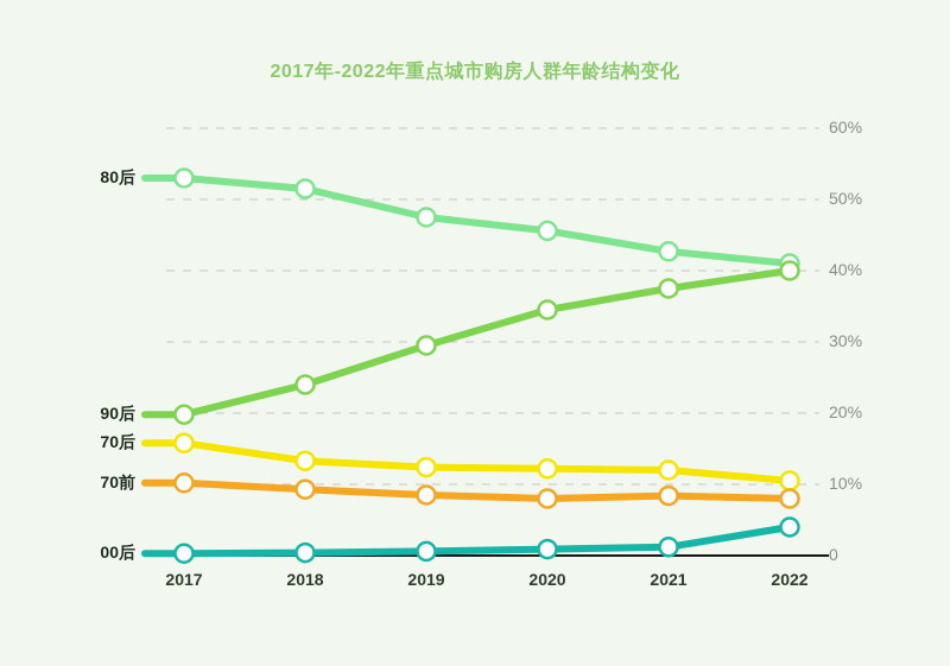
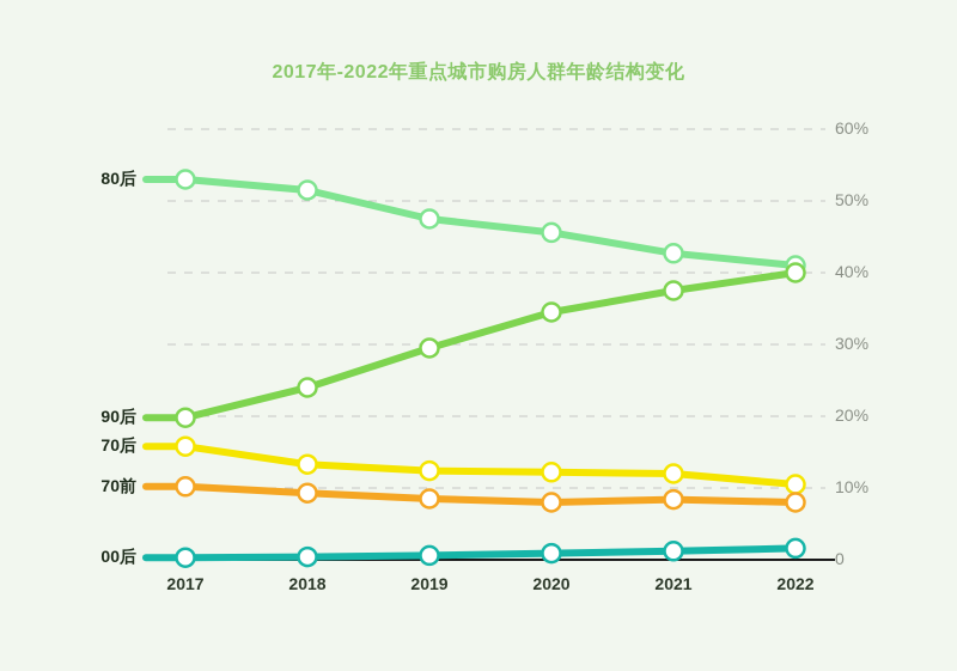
00后/2022: 4% -> 2%
